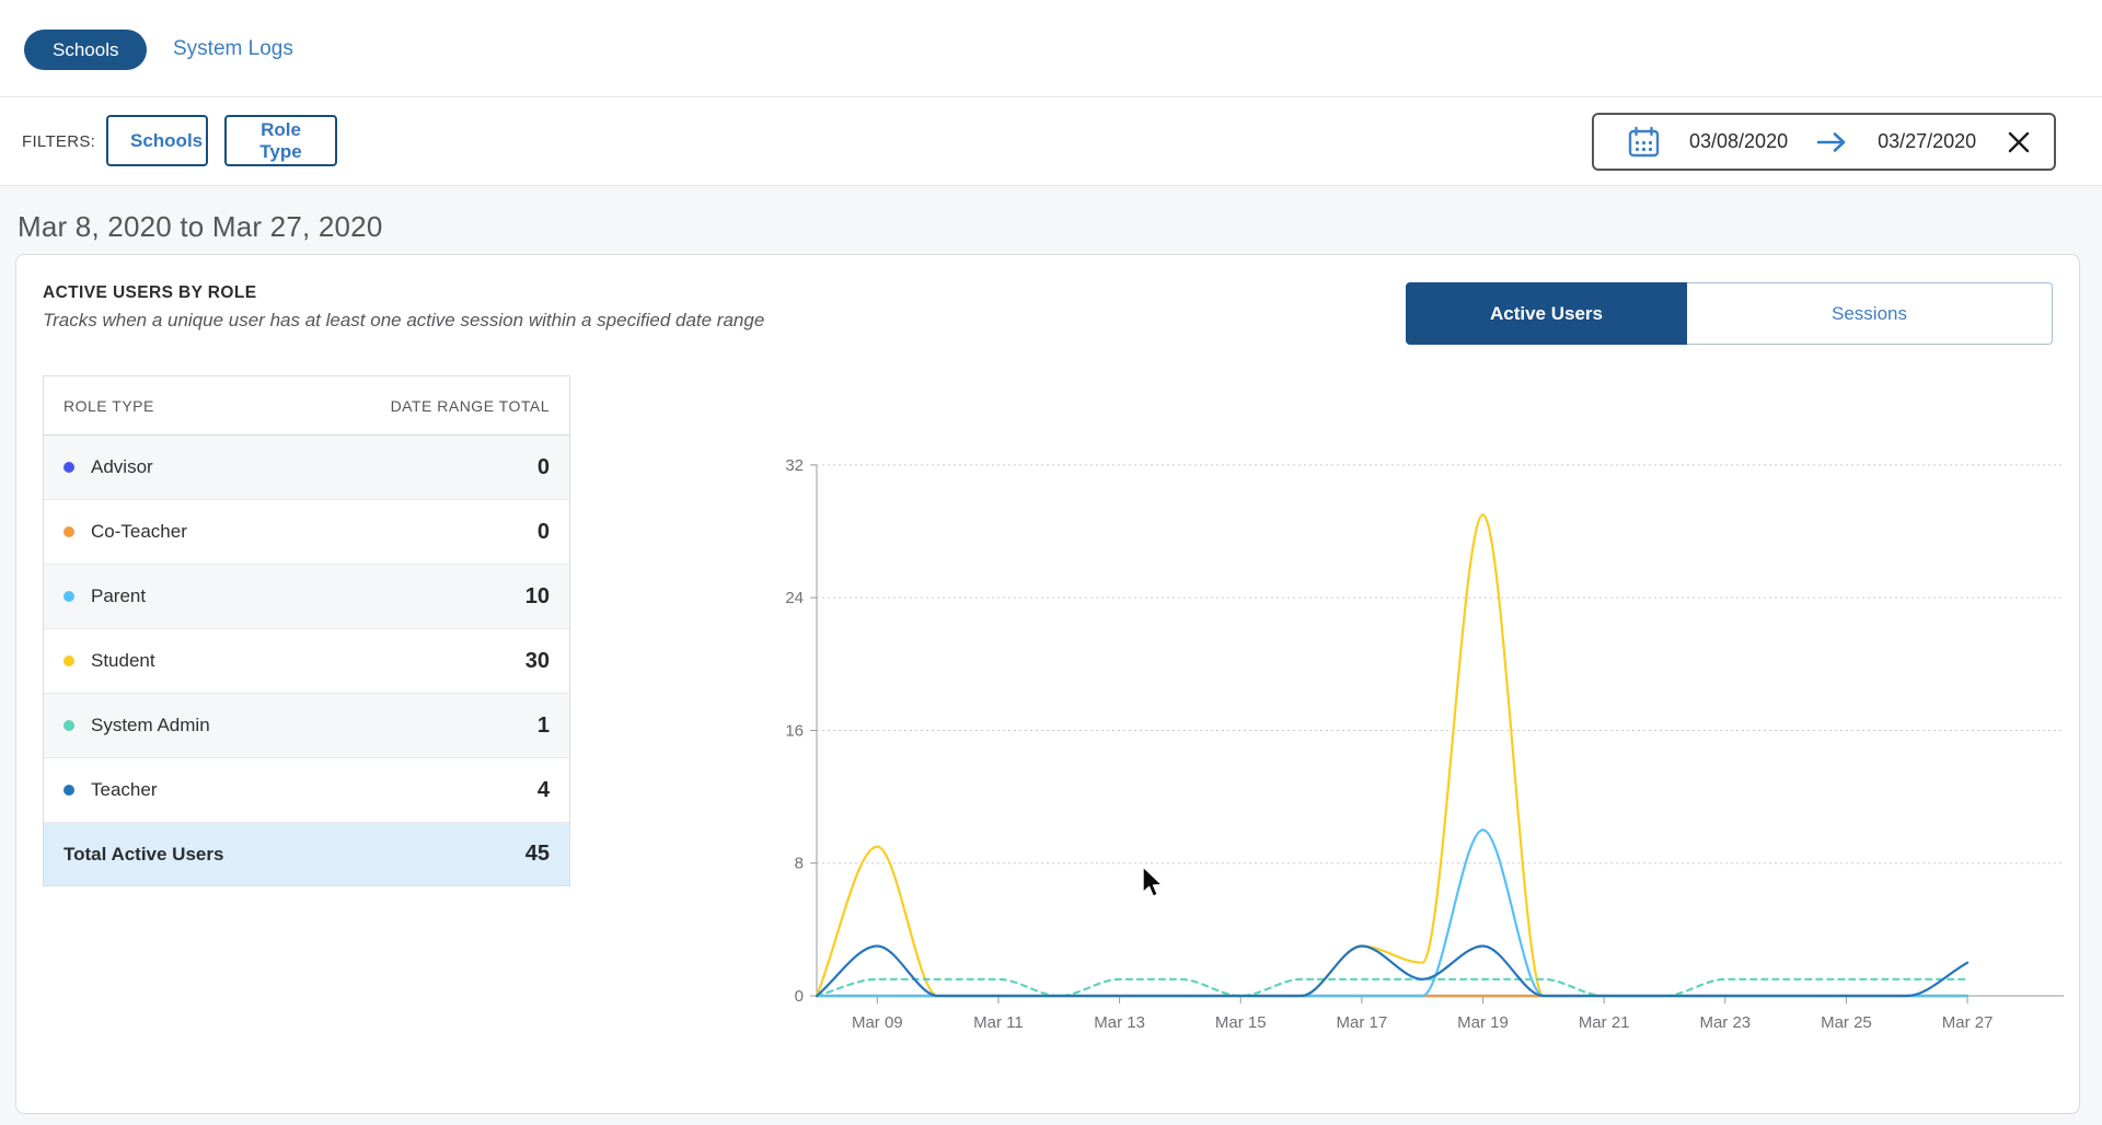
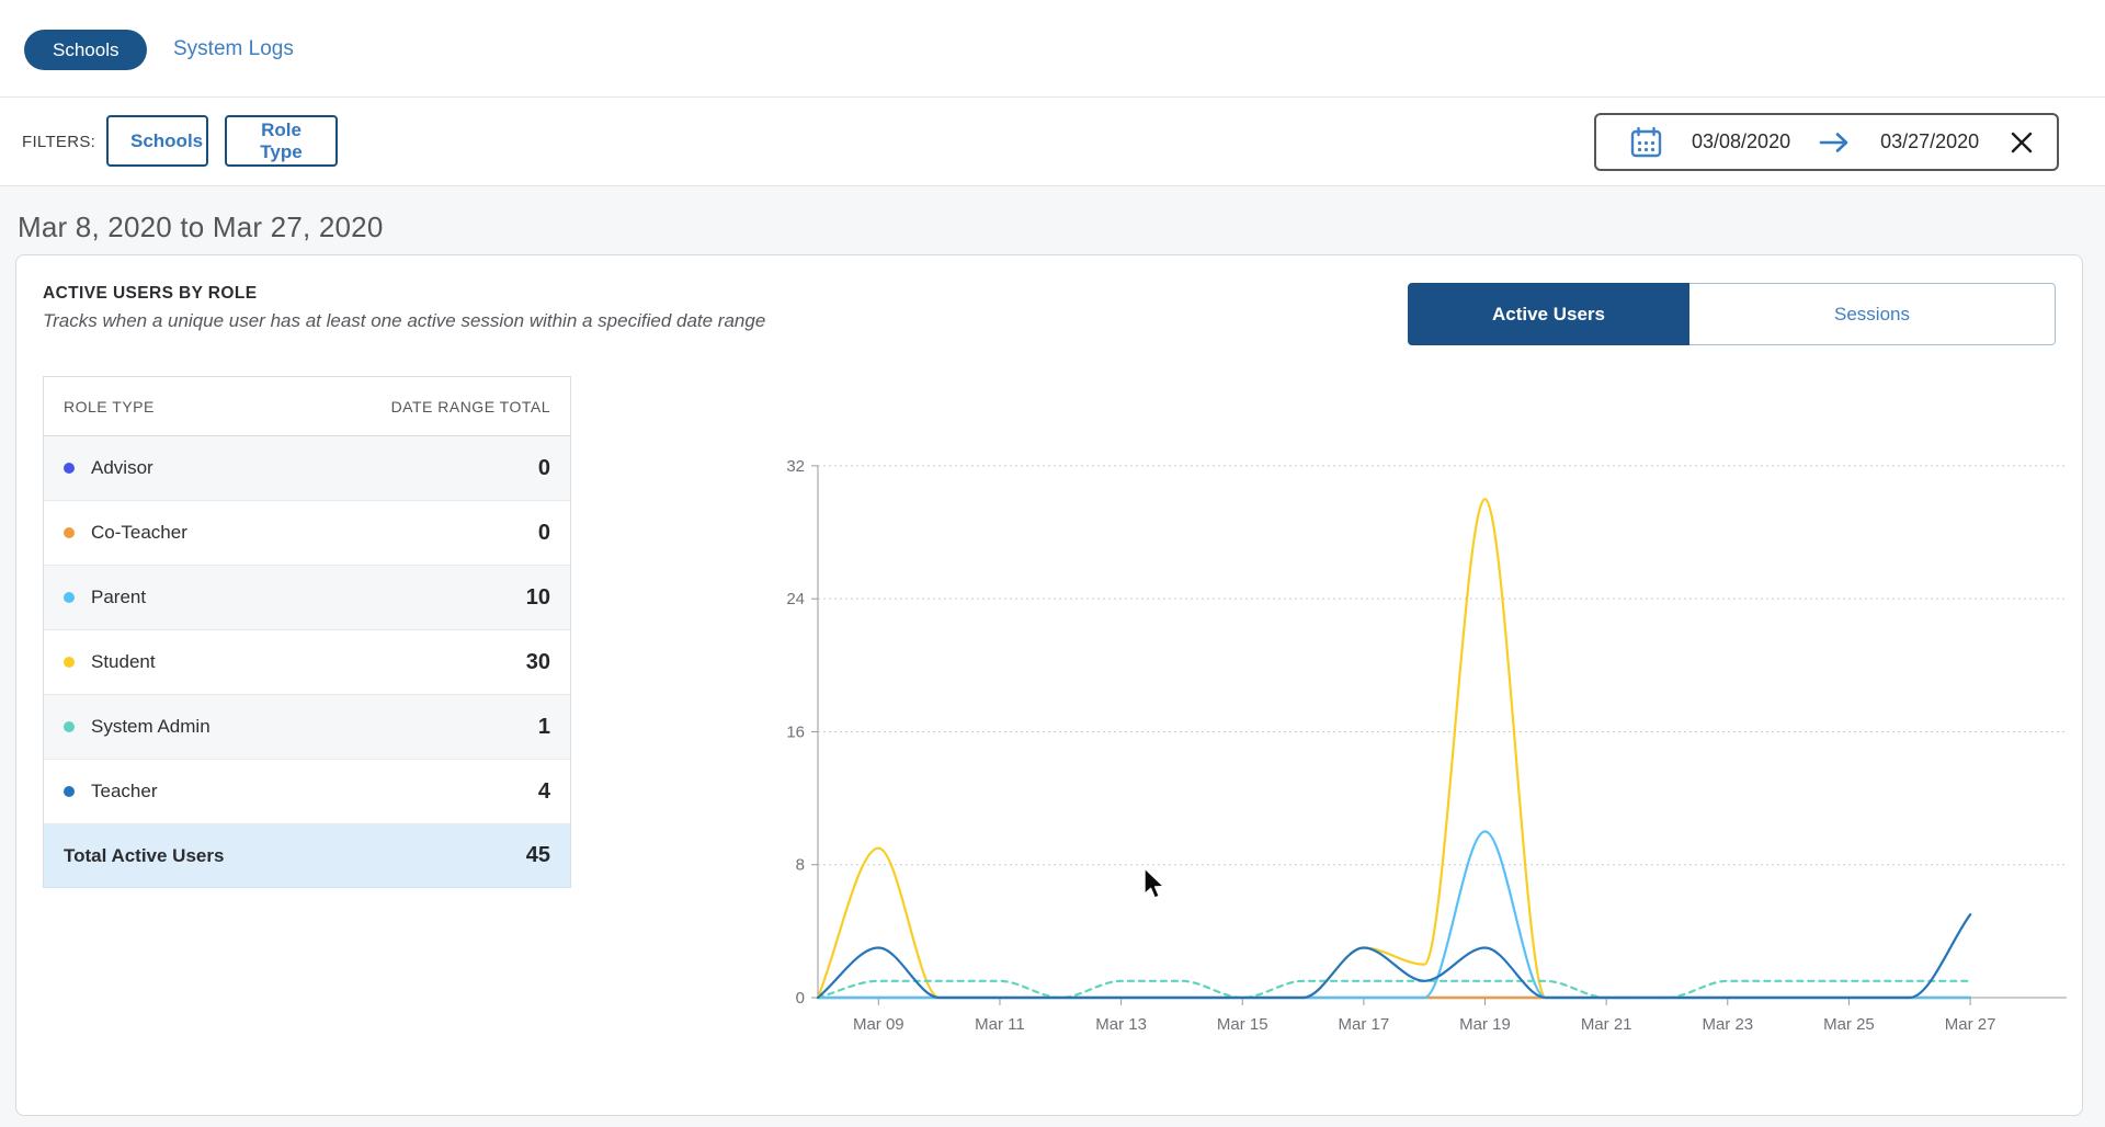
Student/Mar 19: 29 -> 30
Teacher/Mar 27: 2 -> 5
